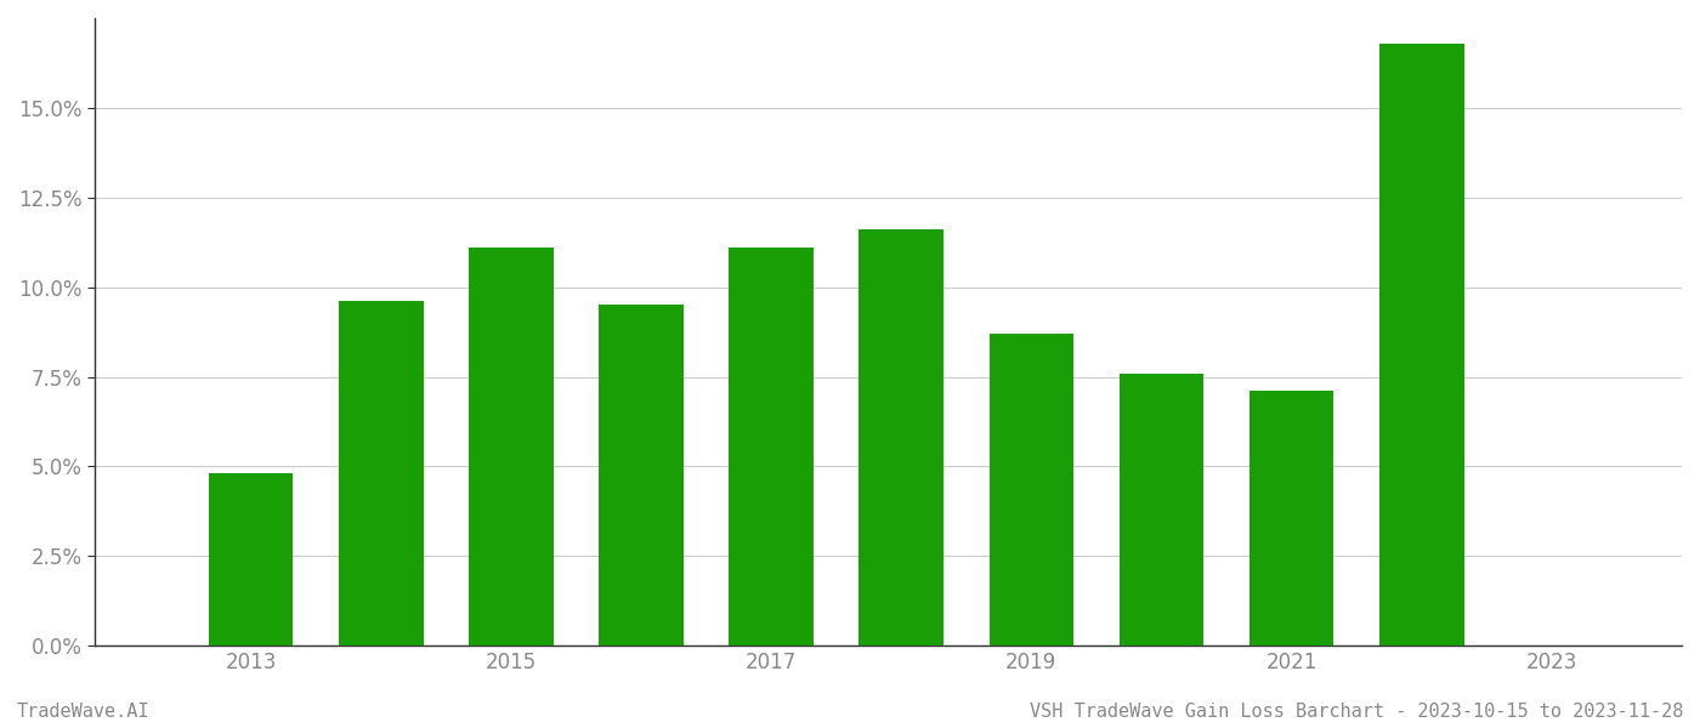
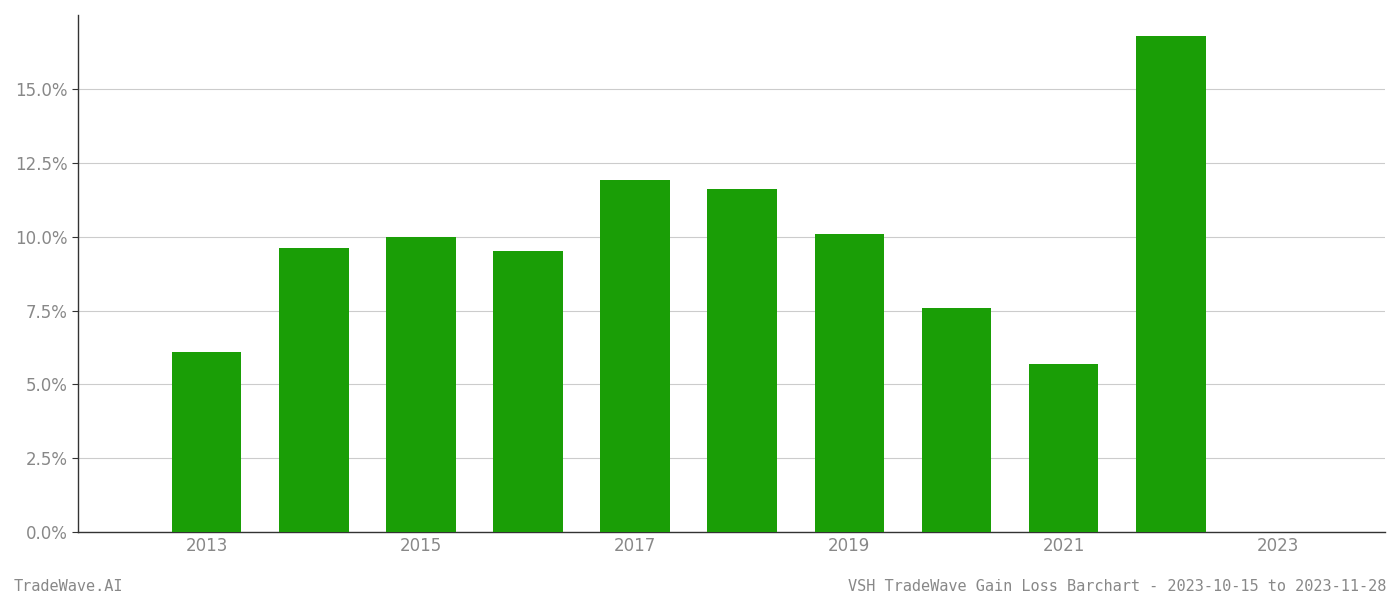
2013: 4.8% -> 6.1%
2015: 11.1% -> 10.0%
2017: 11.1% -> 11.9%
2019: 8.7% -> 10.1%
2021: 7.1% -> 5.7%
